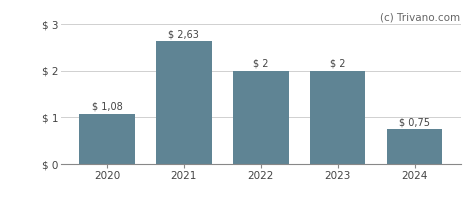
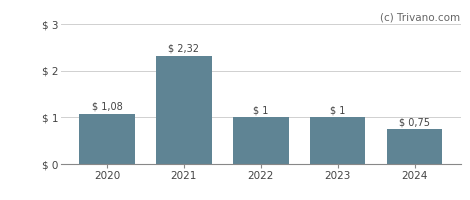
2021: 2,63 -> 2,32
2022: 2 -> 1
2023: 2 -> 1
